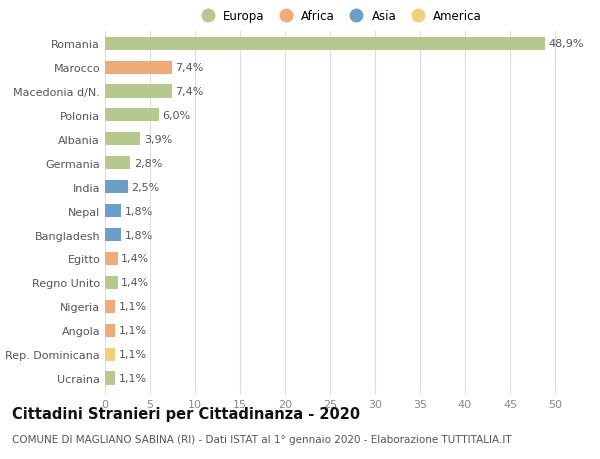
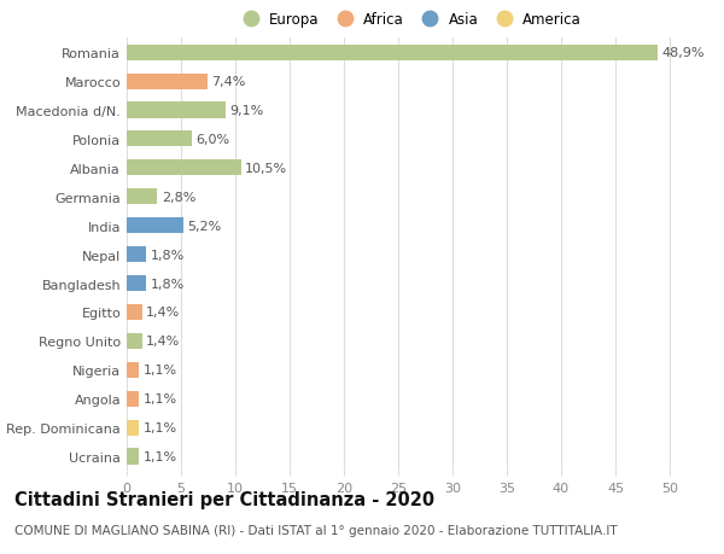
Macedonia d/N.: 7,4% -> 9,1%
Albania: 3,9% -> 10,5%
India: 2,5% -> 5,2%
